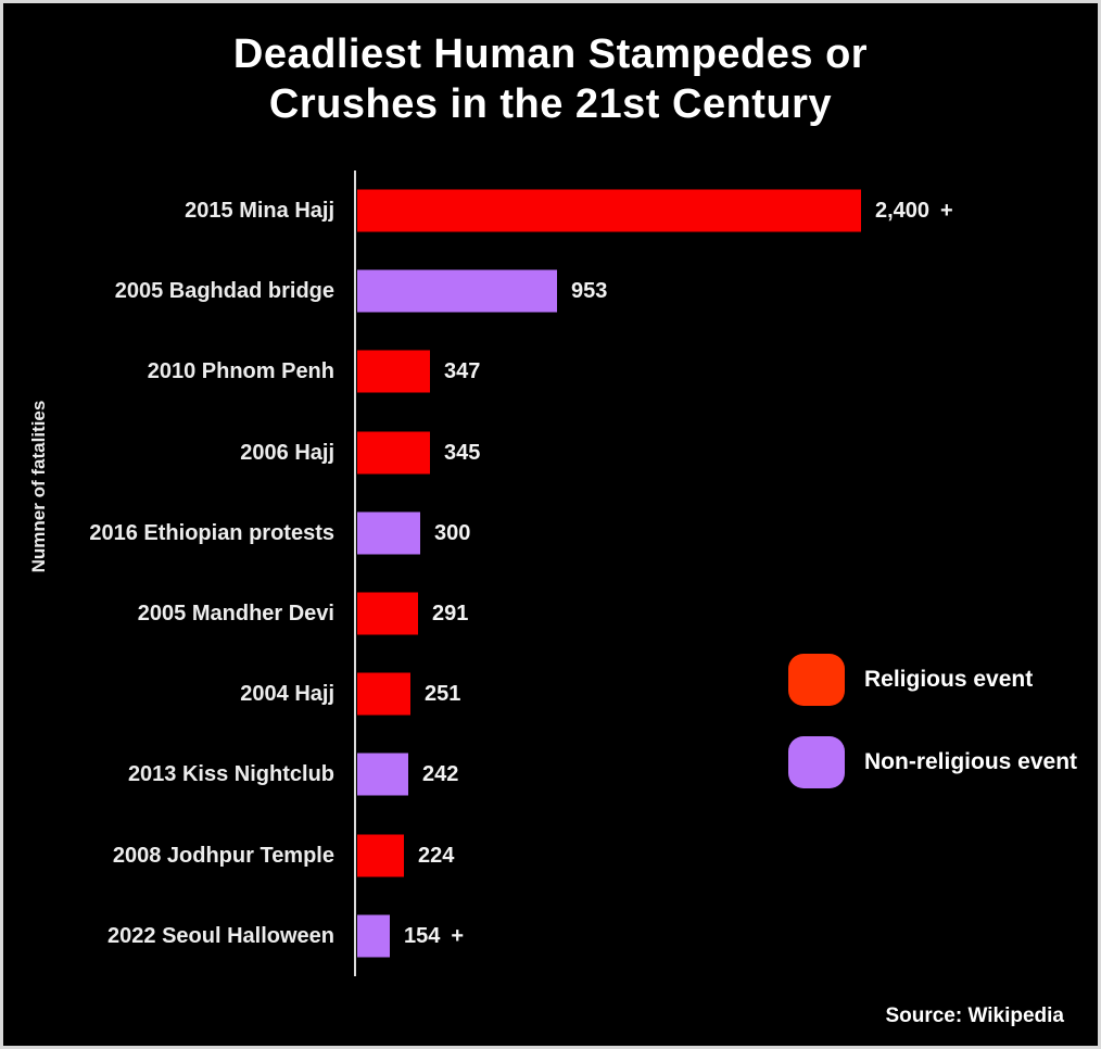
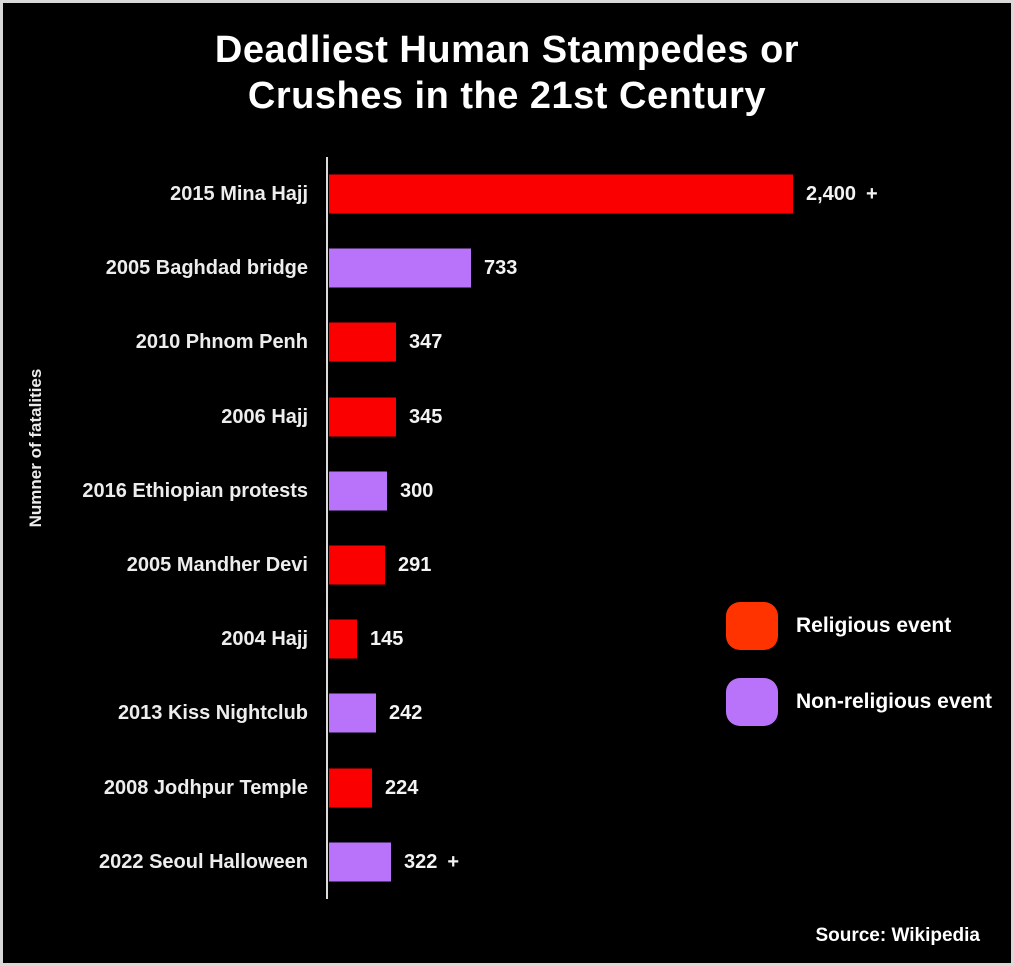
2005 Baghdad bridge: 953 -> 733
2004 Hajj: 251 -> 145
2022 Seoul Halloween: 154 -> 322
